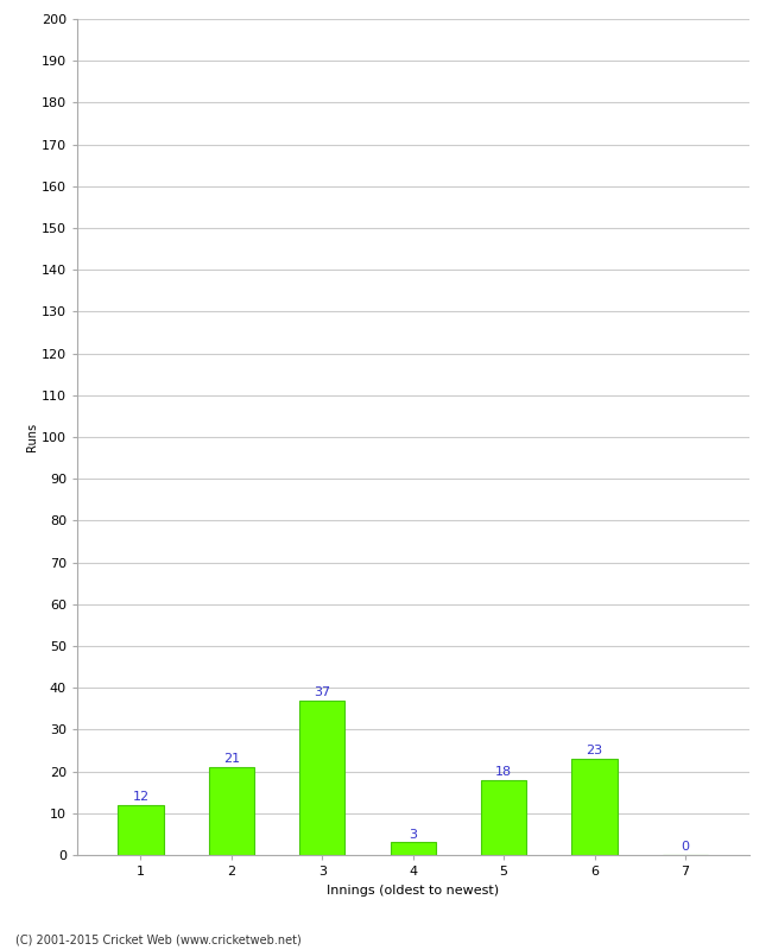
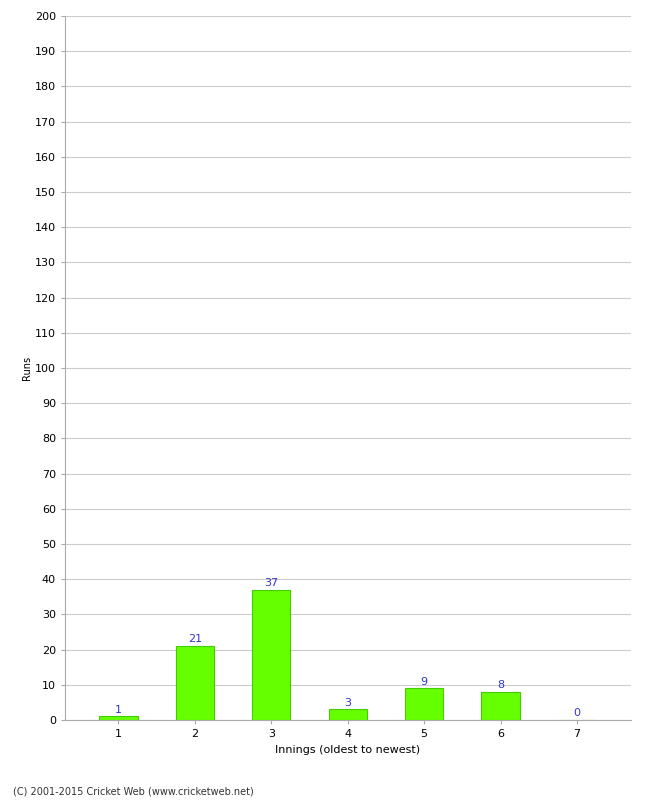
1: 12 -> 1
5: 18 -> 9
6: 23 -> 8
